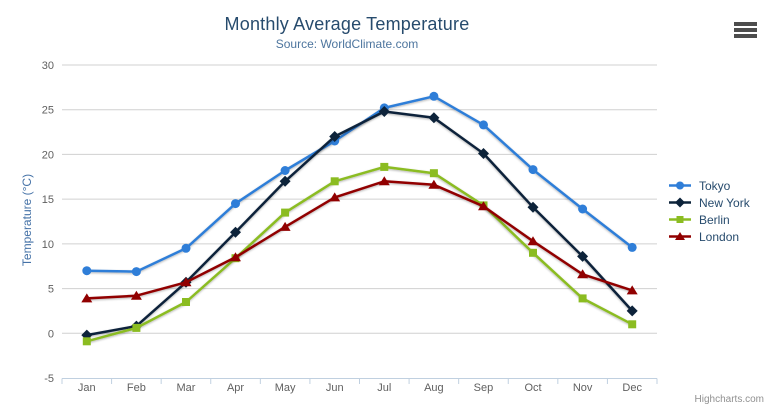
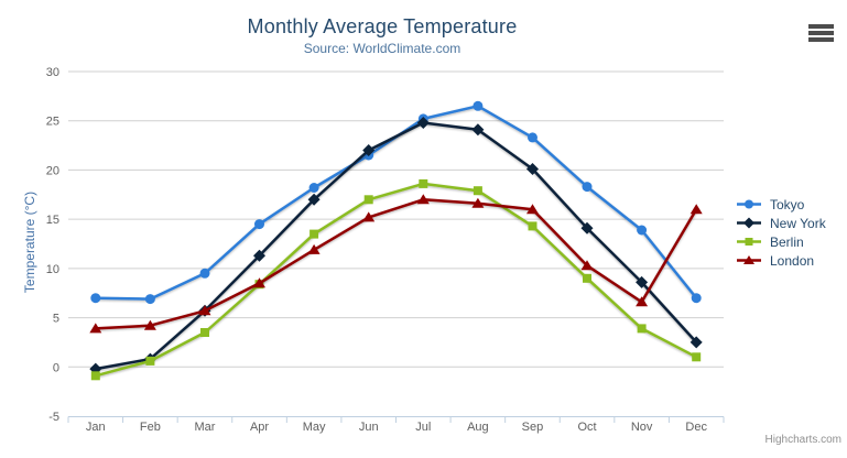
London/Sep: 14 -> 16
Tokyo/Dec: 10 -> 7
London/Dec: 5 -> 16
